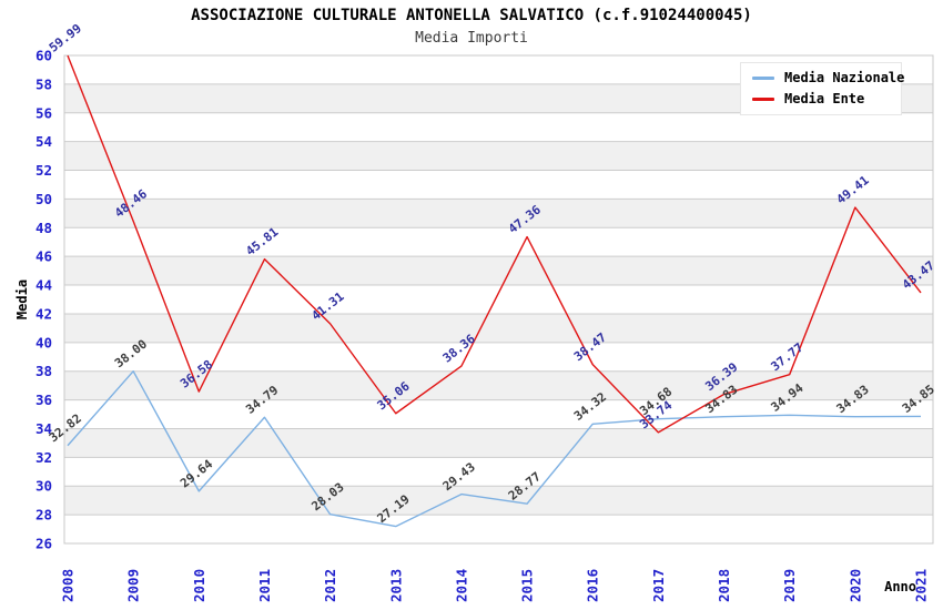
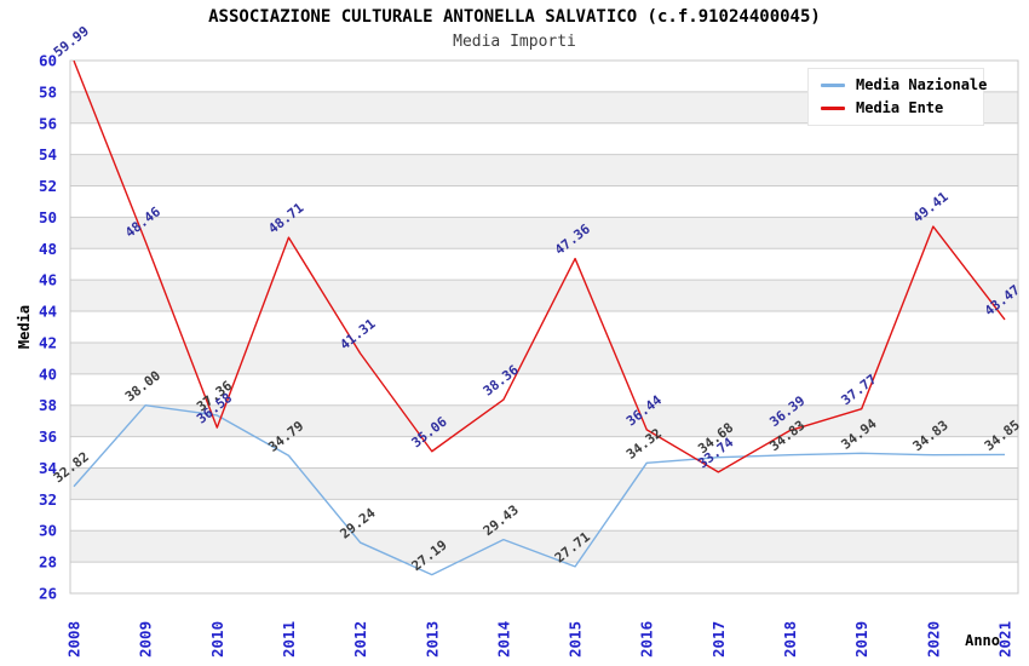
Media Nazionale/2010: 29.64 -> 37.36
Media Ente/2011: 45.81 -> 48.71
Media Nazionale/2012: 28.03 -> 29.24
Media Nazionale/2015: 28.77 -> 27.71
Media Ente/2016: 38.47 -> 36.44
